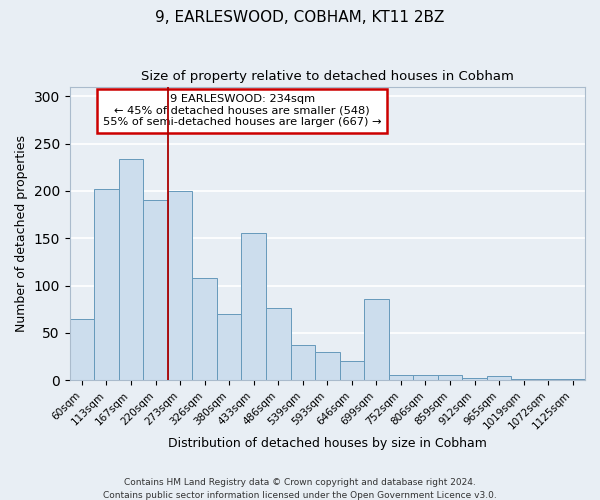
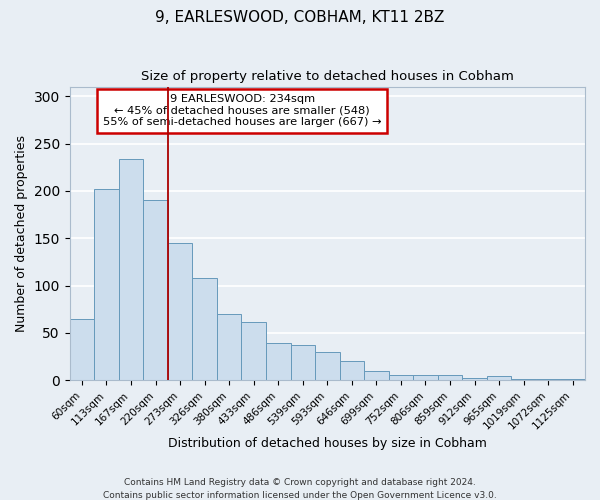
273sqm: 200 -> 145
433sqm: 156 -> 62
486sqm: 76 -> 39
699sqm: 86 -> 10
